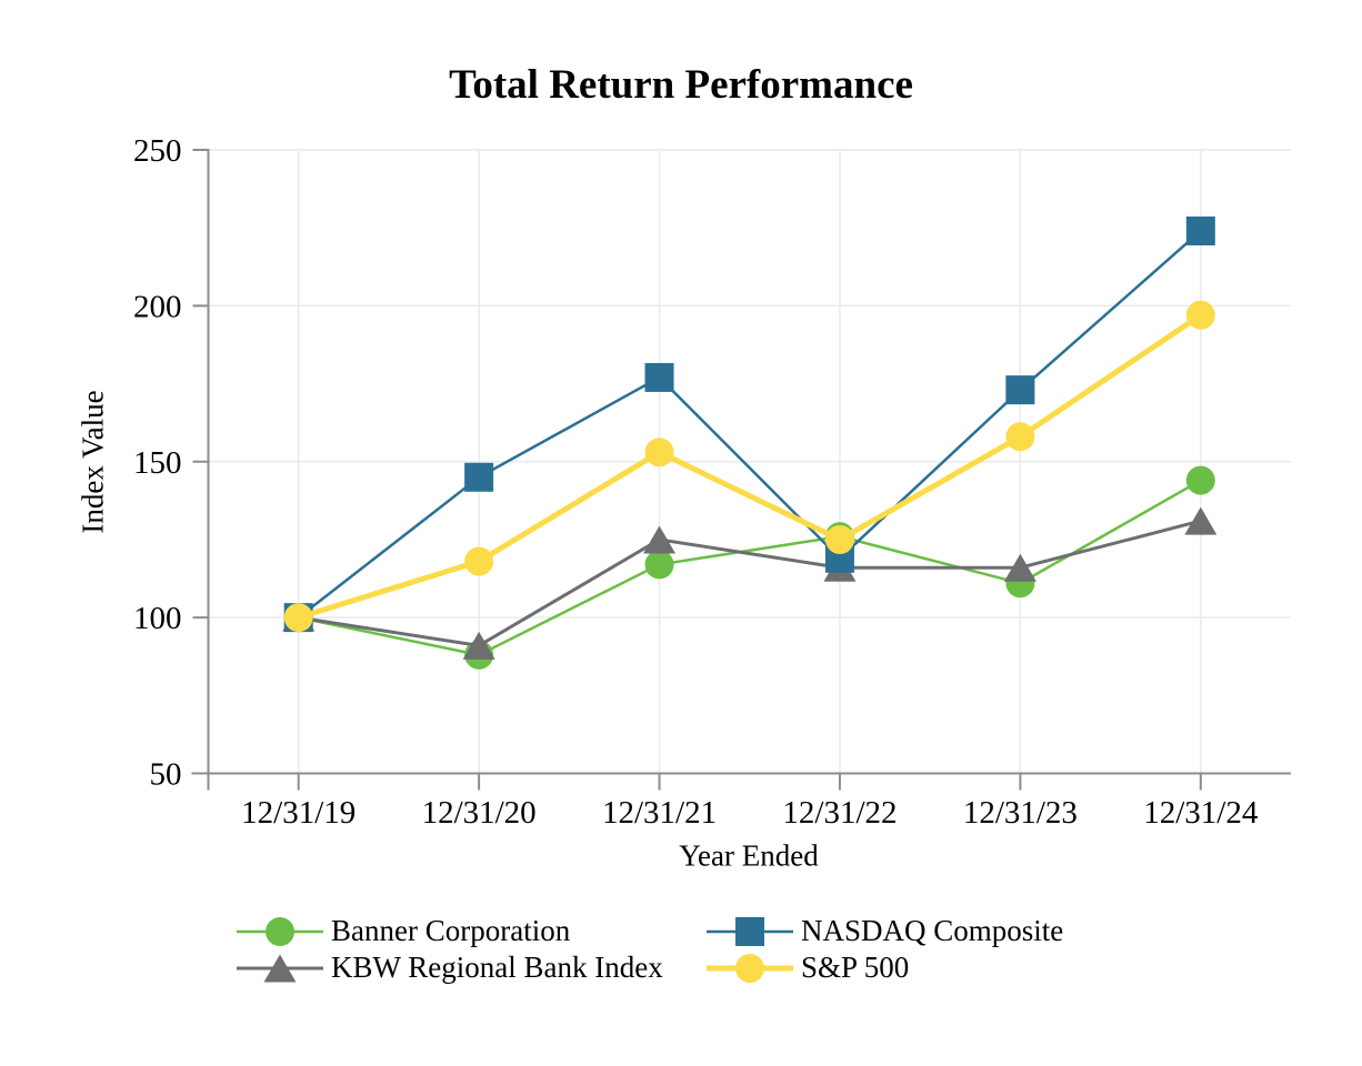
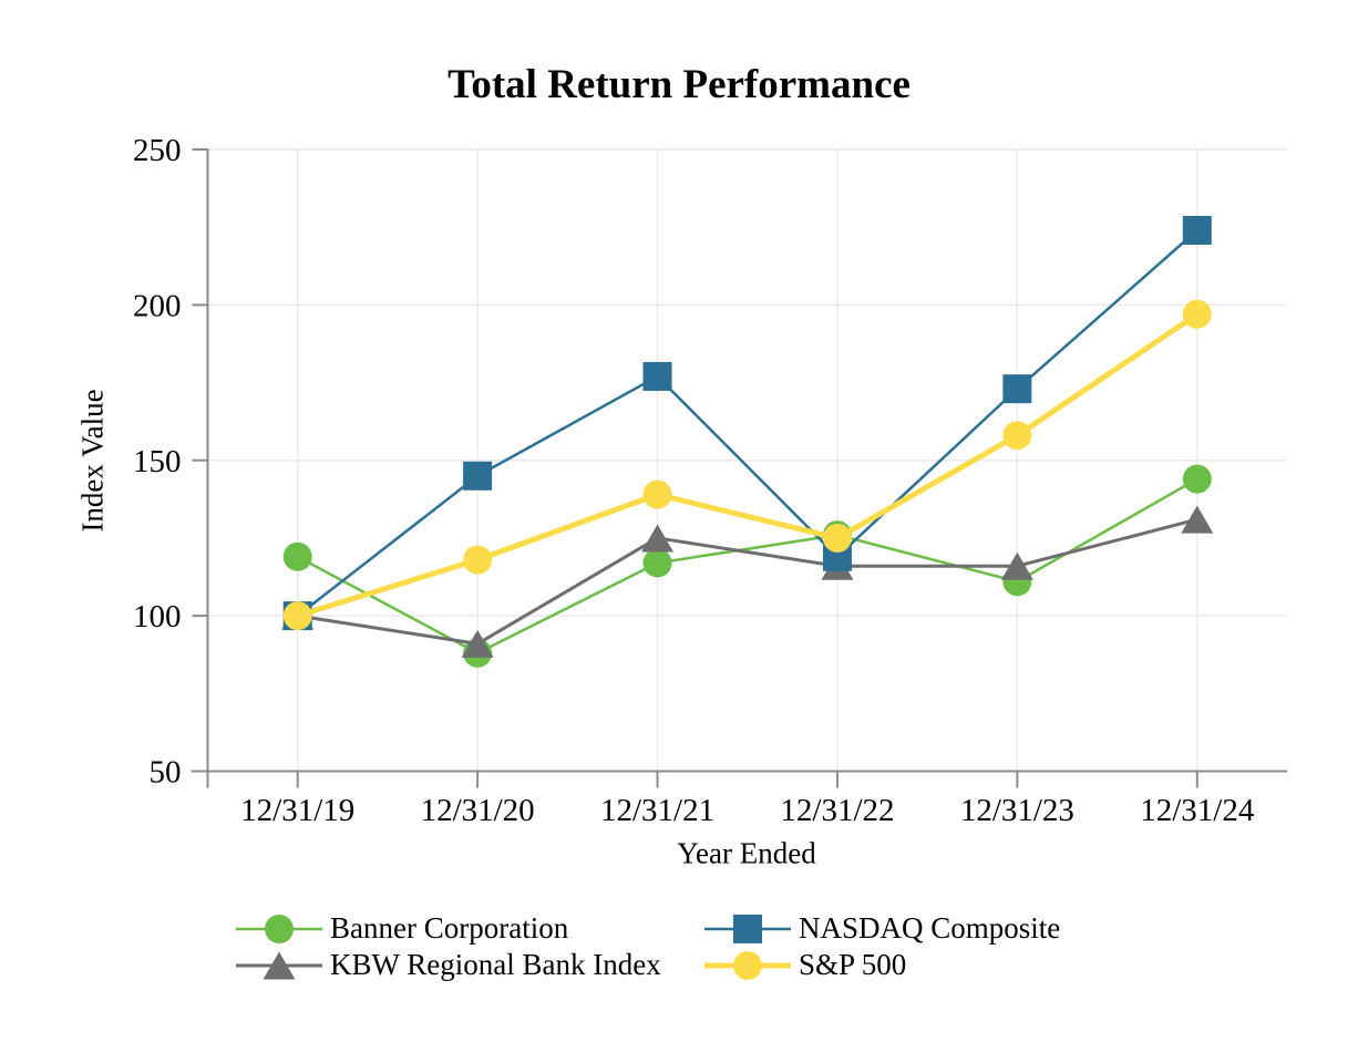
Banner Corporation/12/31/19: 100 -> 119
S&P 500/12/31/21: 153 -> 139
